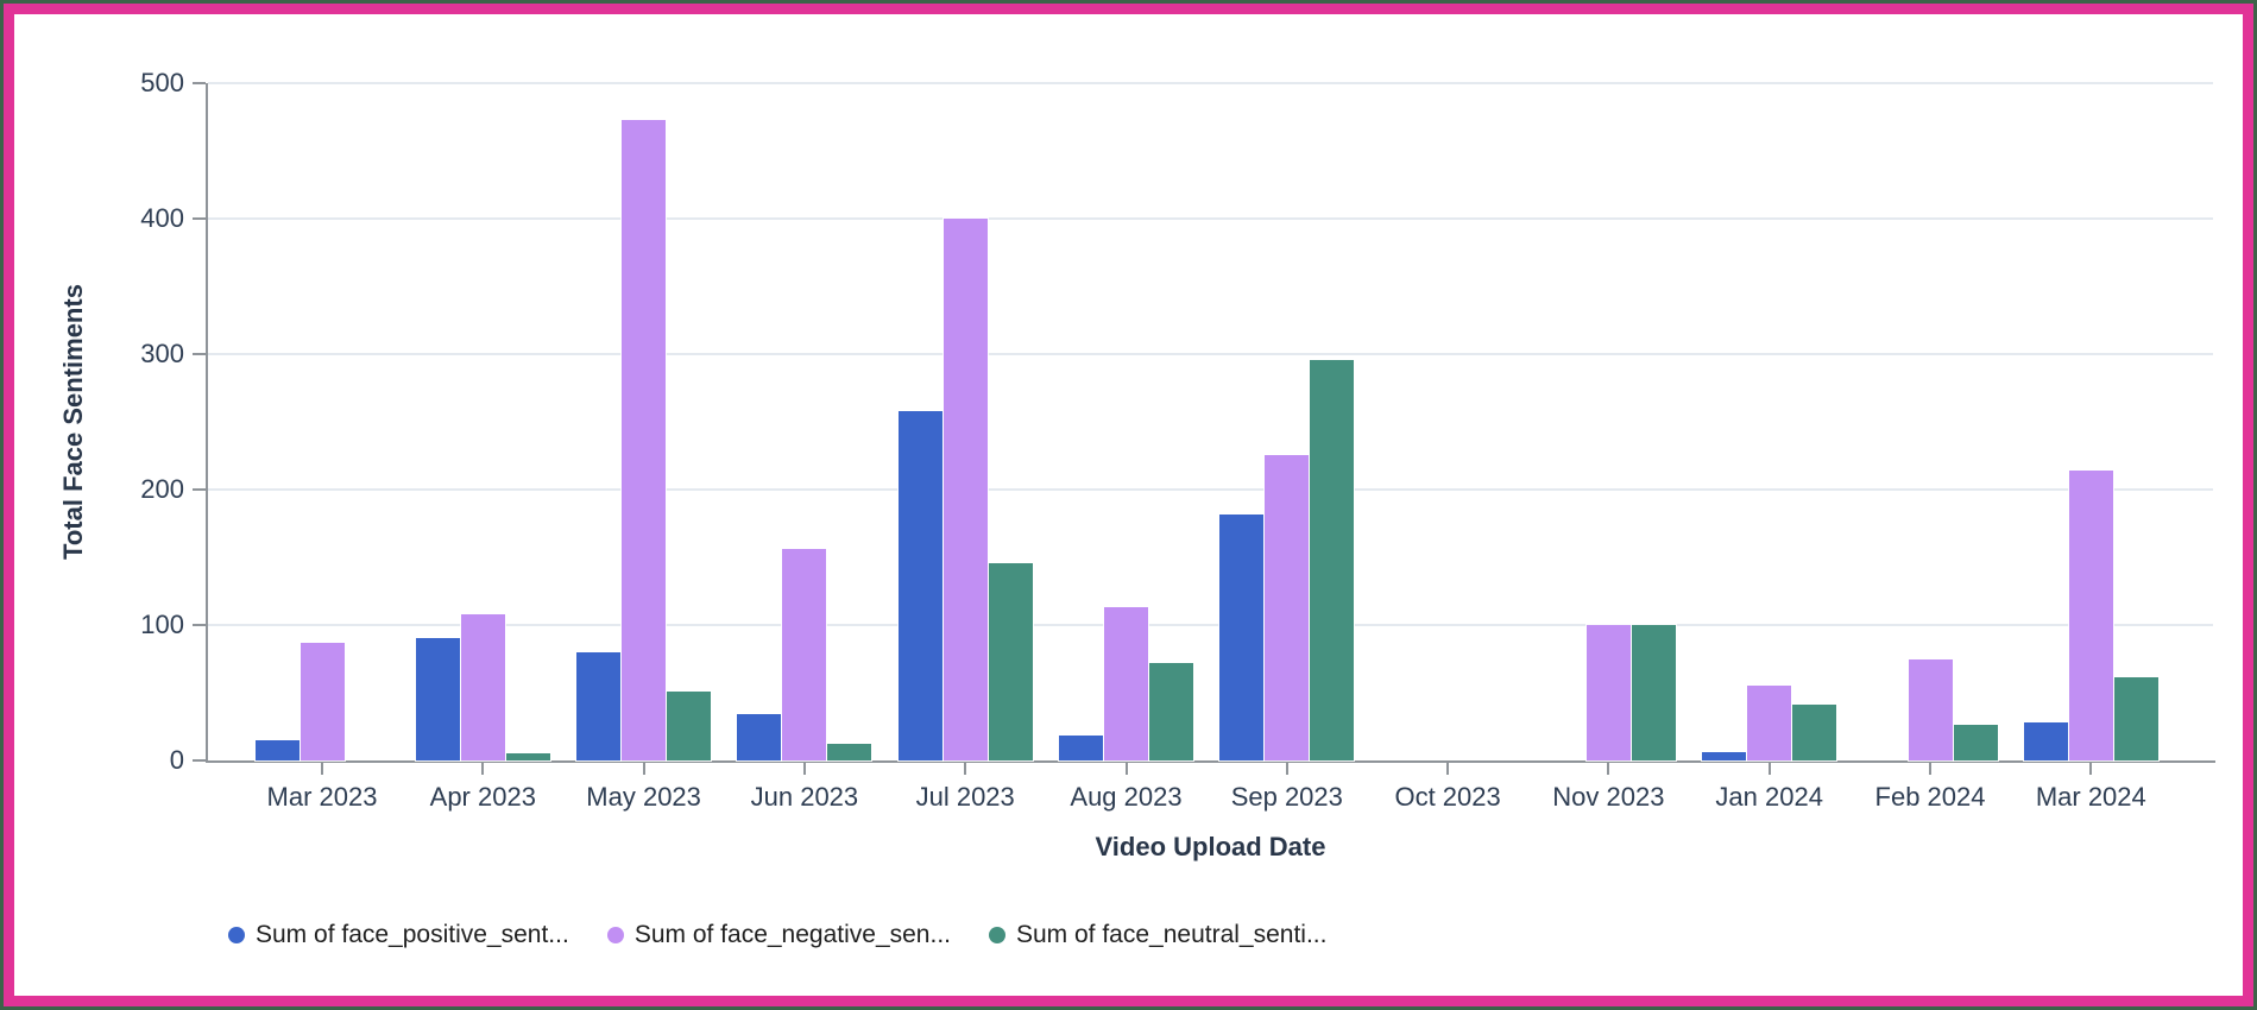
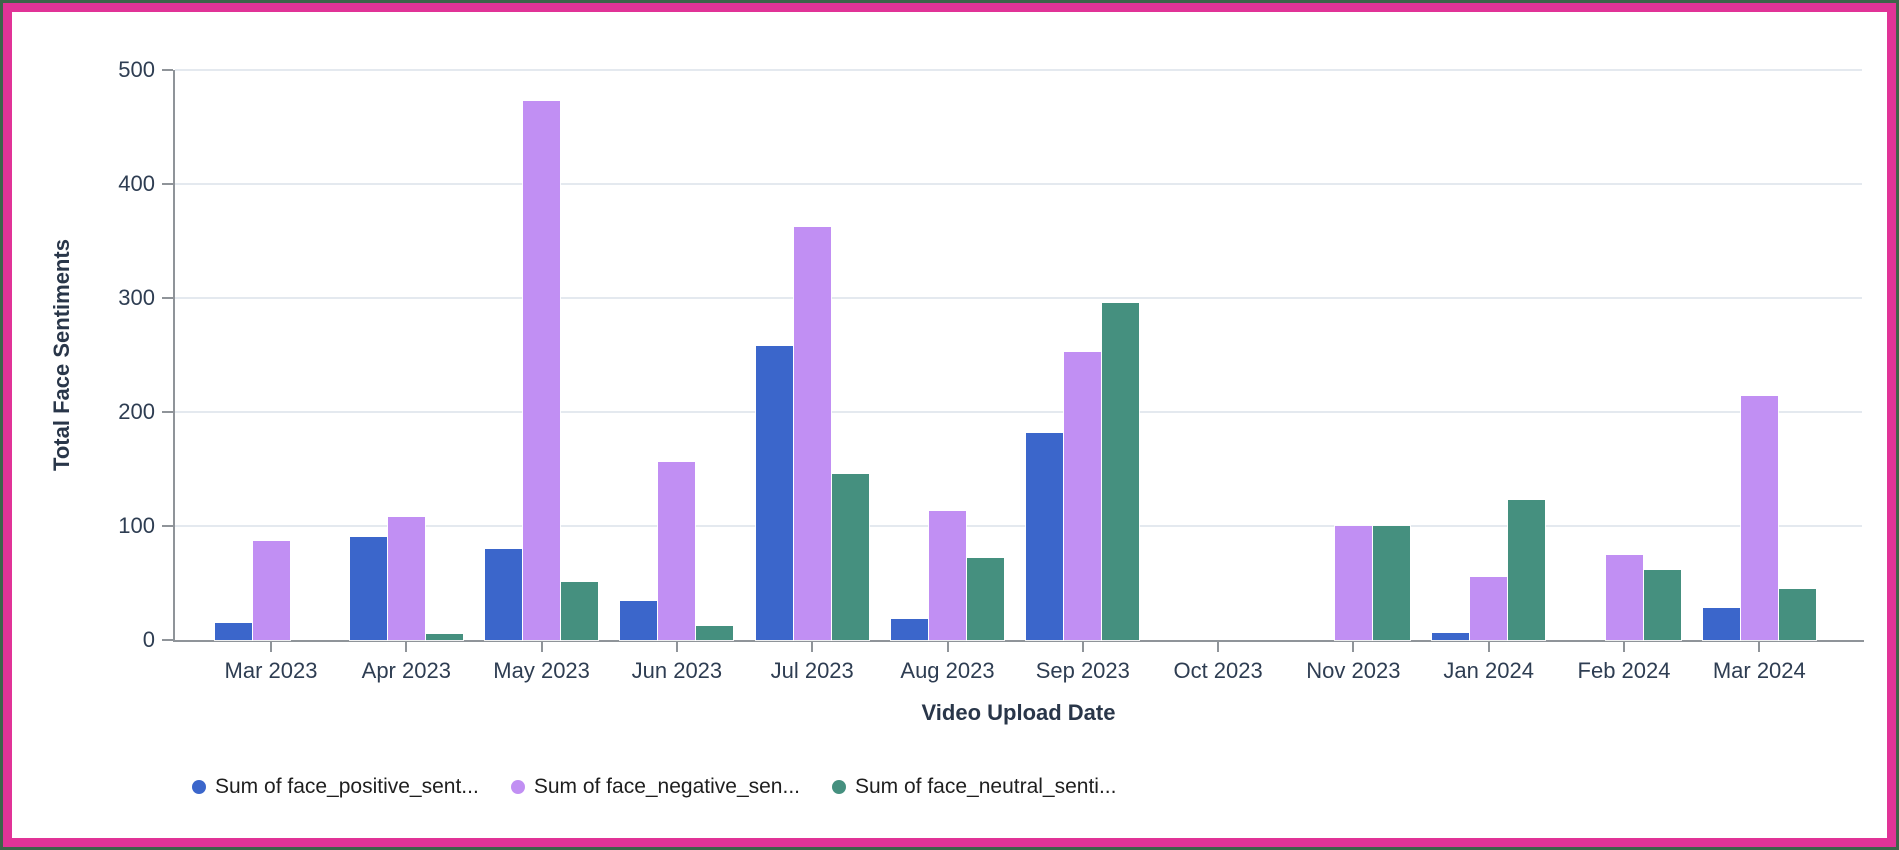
Sum of face_negative_sen.../Jul 2023: 400 -> 362
Sum of face_negative_sen.../Sep 2023: 225 -> 253
Sum of face_neutral_senti.../Jan 2024: 41 -> 123
Sum of face_neutral_senti.../Feb 2024: 26 -> 61
Sum of face_neutral_senti.../Mar 2024: 61 -> 45
